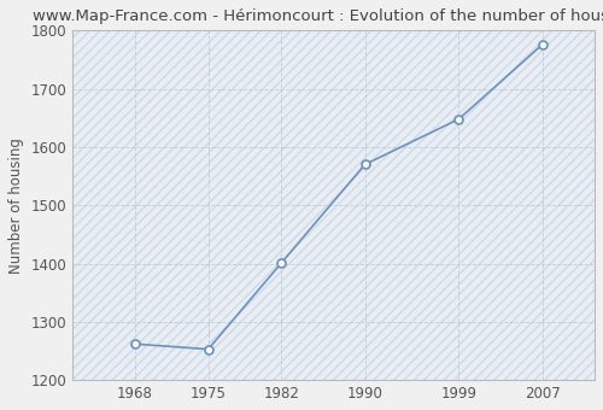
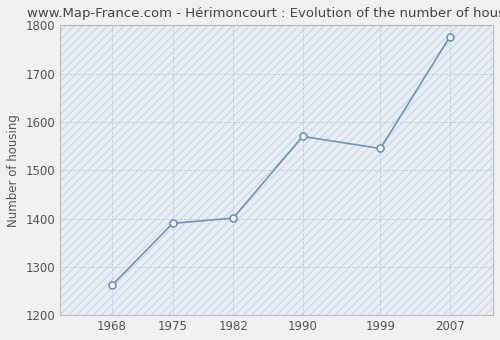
1975: 1253 -> 1390
1999: 1648 -> 1545
